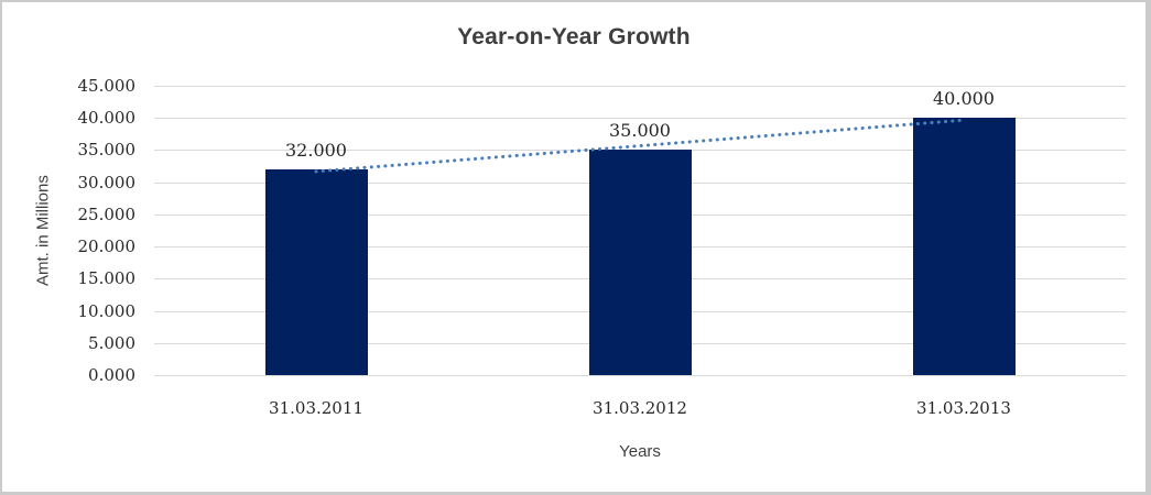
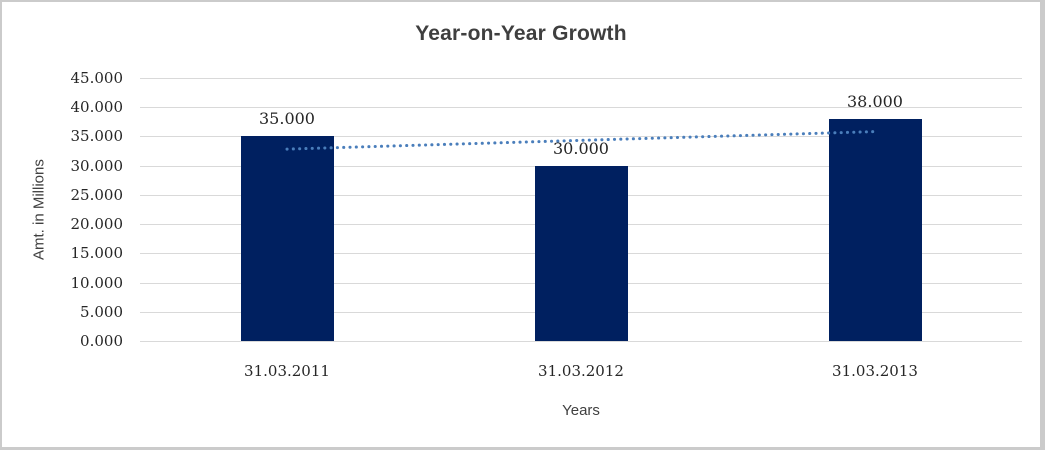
31.03.2011: 32.000 -> 35.000
31.03.2012: 35.000 -> 30.000
31.03.2013: 40.000 -> 38.000
